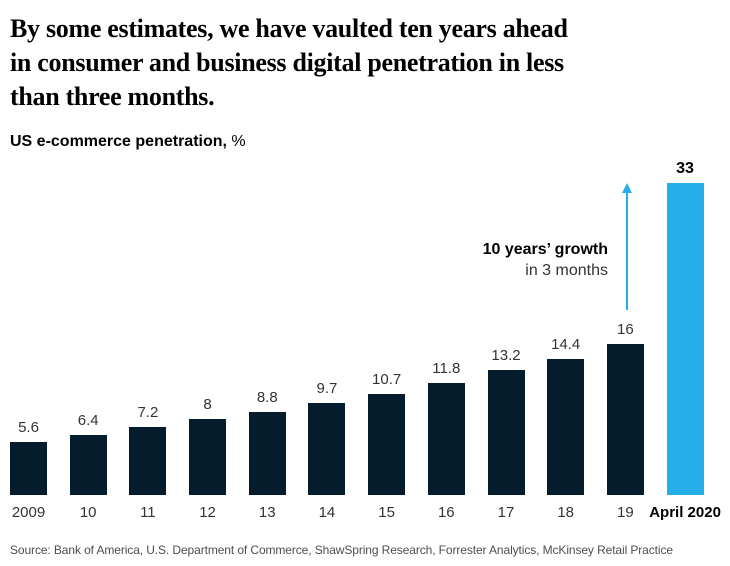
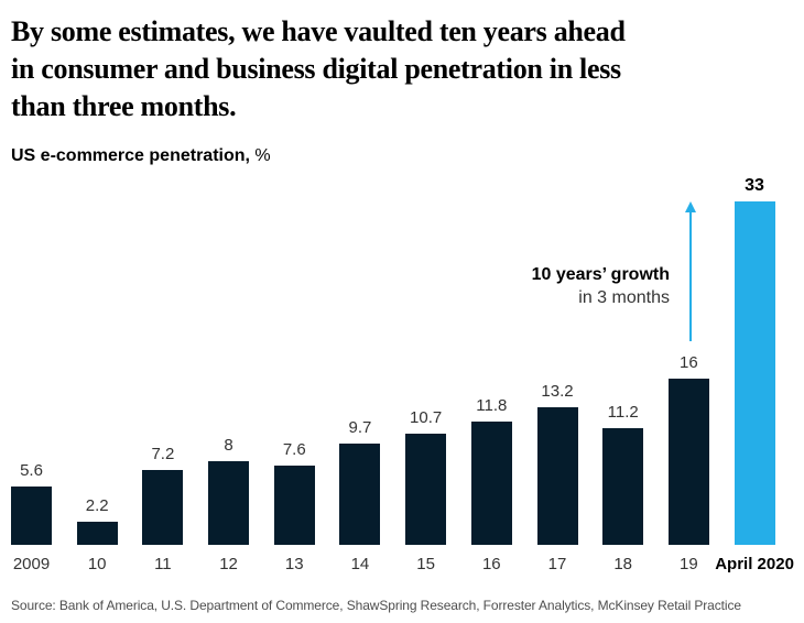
10: 6.4 -> 2.2
13: 8.8 -> 7.6
18: 14.4 -> 11.2
